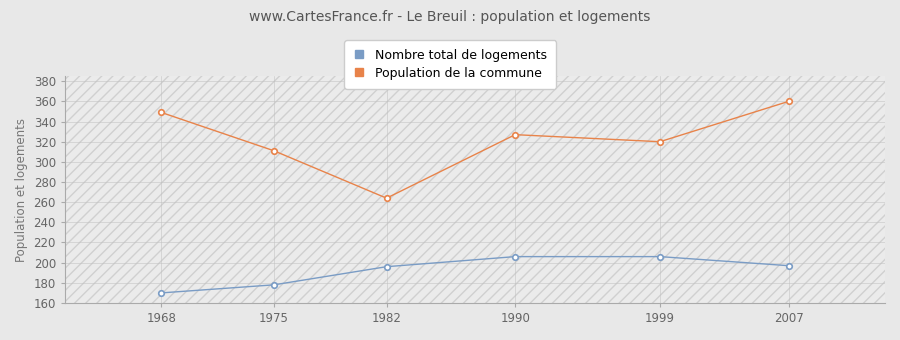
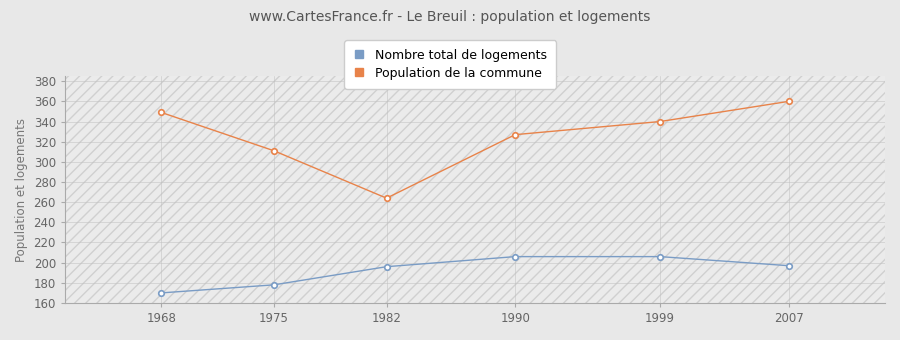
Population de la commune/1999: 320 -> 340
